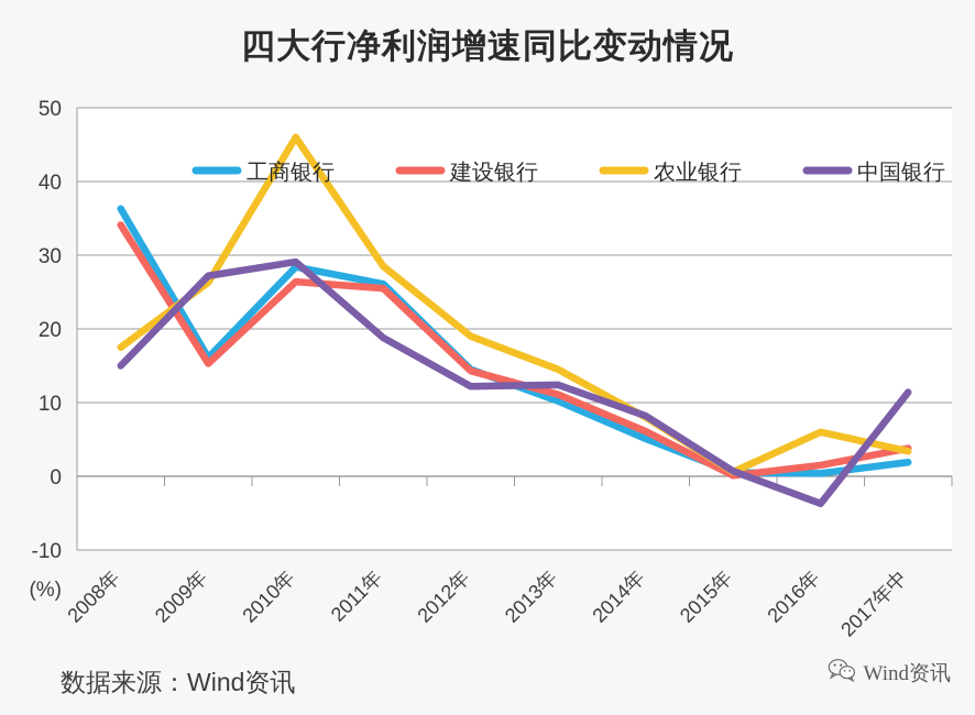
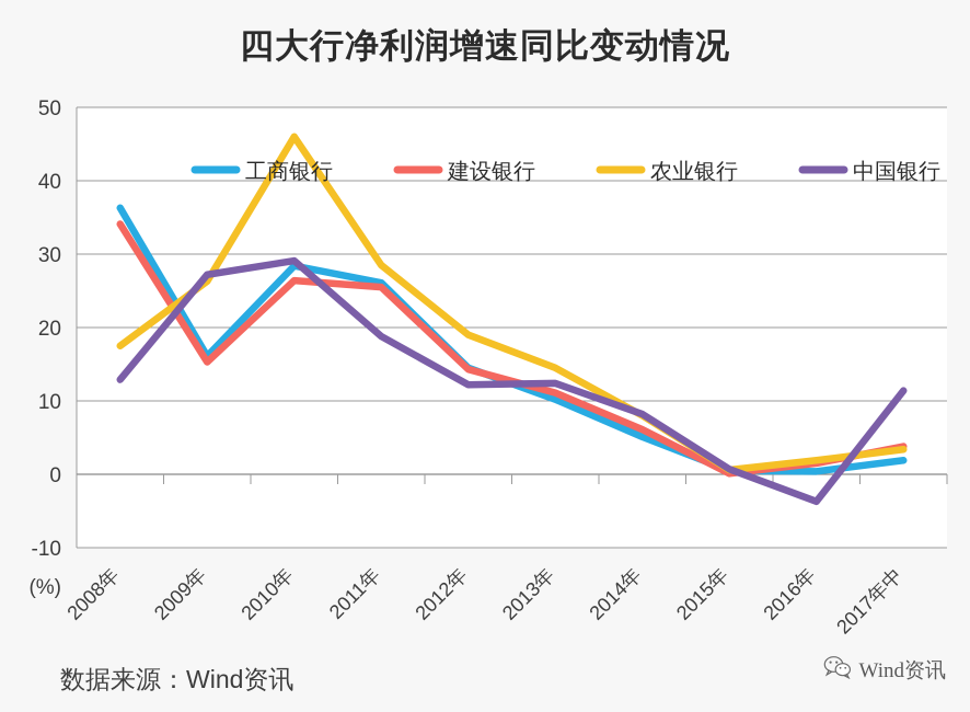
中国银行/2008年: 15 -> 13
农业银行/2016年: 6 -> 2
